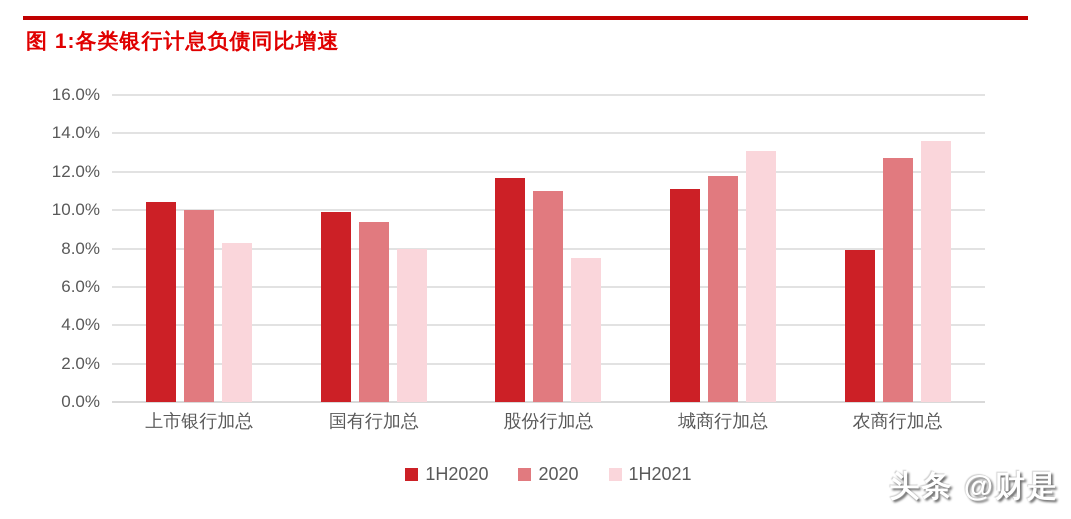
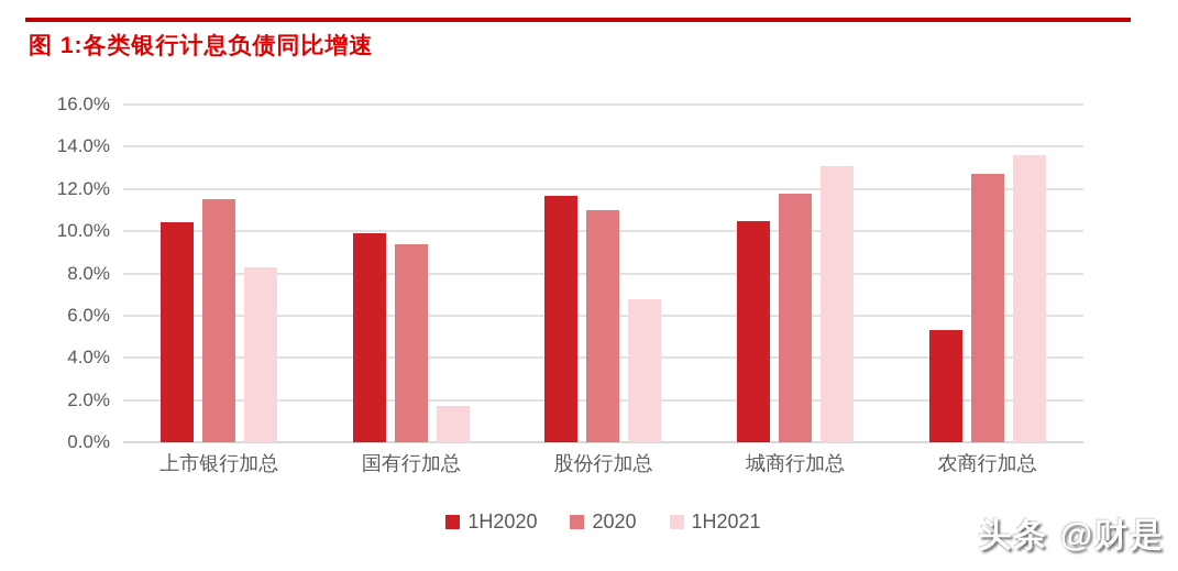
2020/上市银行加总: 10.0% -> 11.5%
1H2021/国有行加总: 8.0% -> 1.7%
1H2021/股份行加总: 7.5% -> 6.8%
1H2020/城商行加总: 11.1% -> 10.5%
1H2020/农商行加总: 7.9% -> 5.3%
